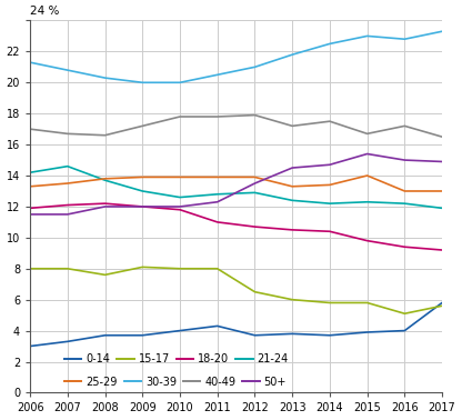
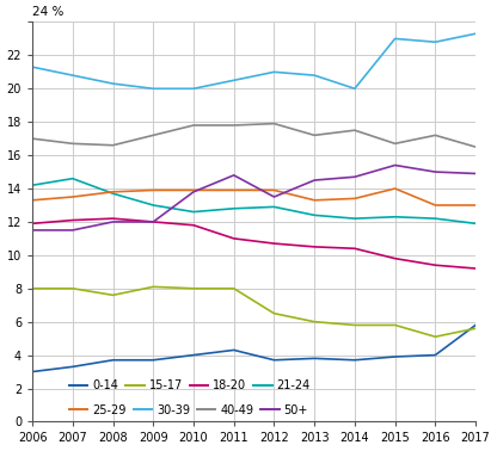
50+/2010: 12.0 -> 13.8
50+/2011: 12.3 -> 14.8
30-39/2013: 21.8 -> 20.8
30-39/2014: 22.5 -> 20.0
